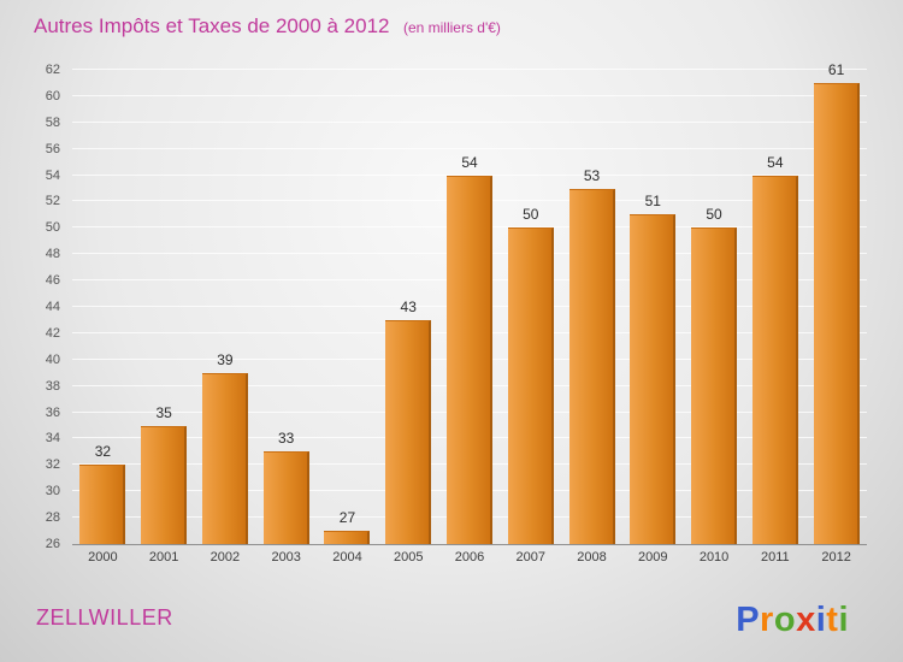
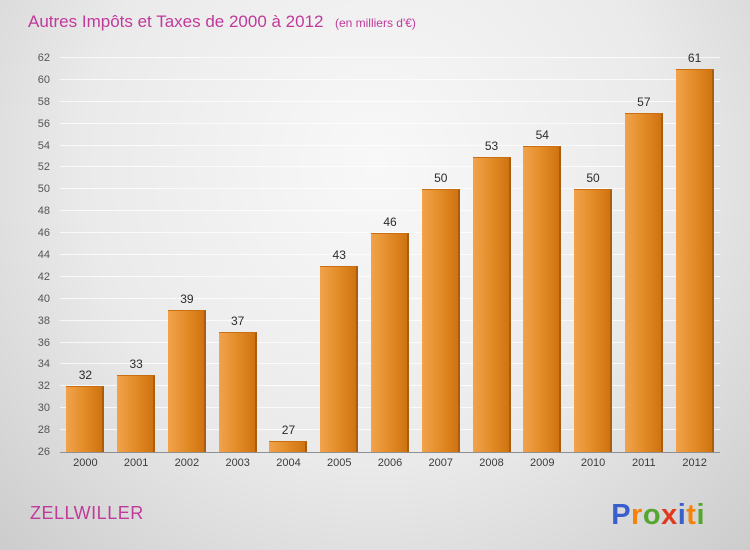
2001: 35 -> 33
2003: 33 -> 37
2006: 54 -> 46
2009: 51 -> 54
2011: 54 -> 57
